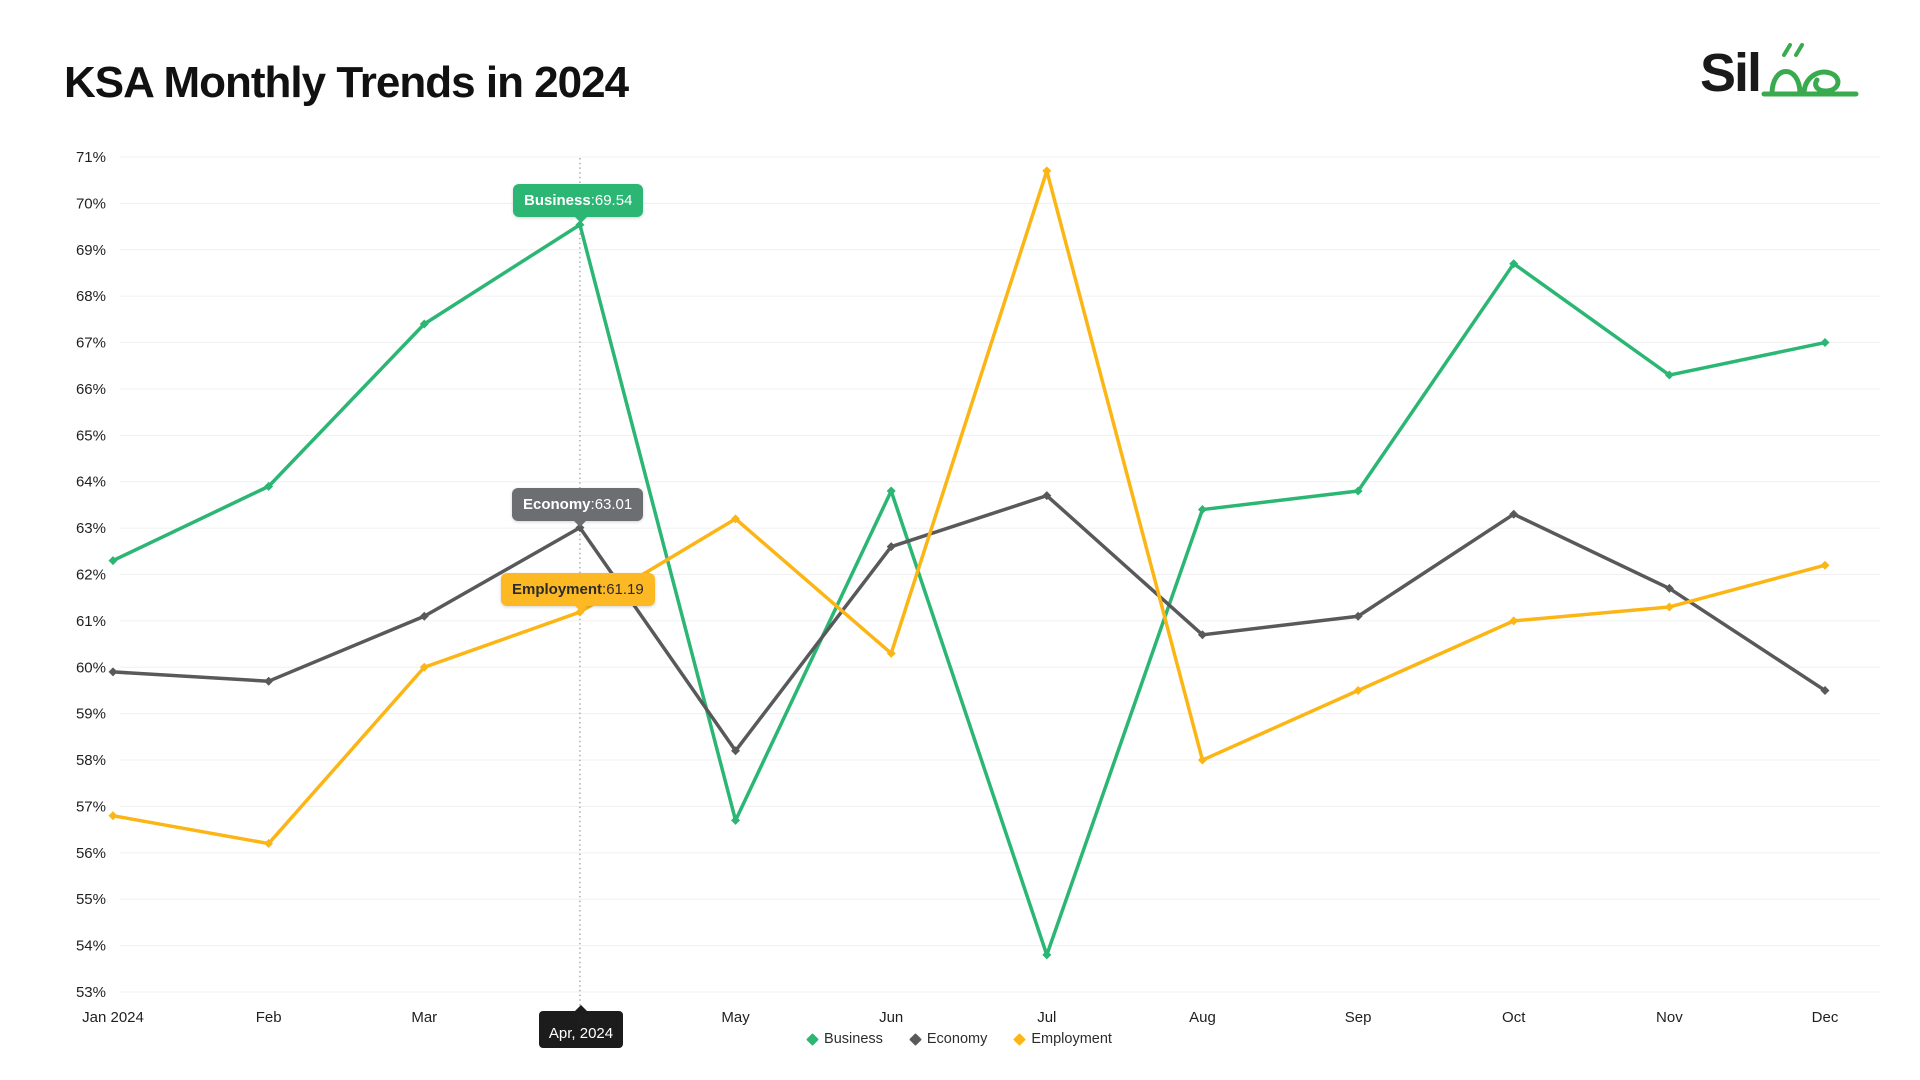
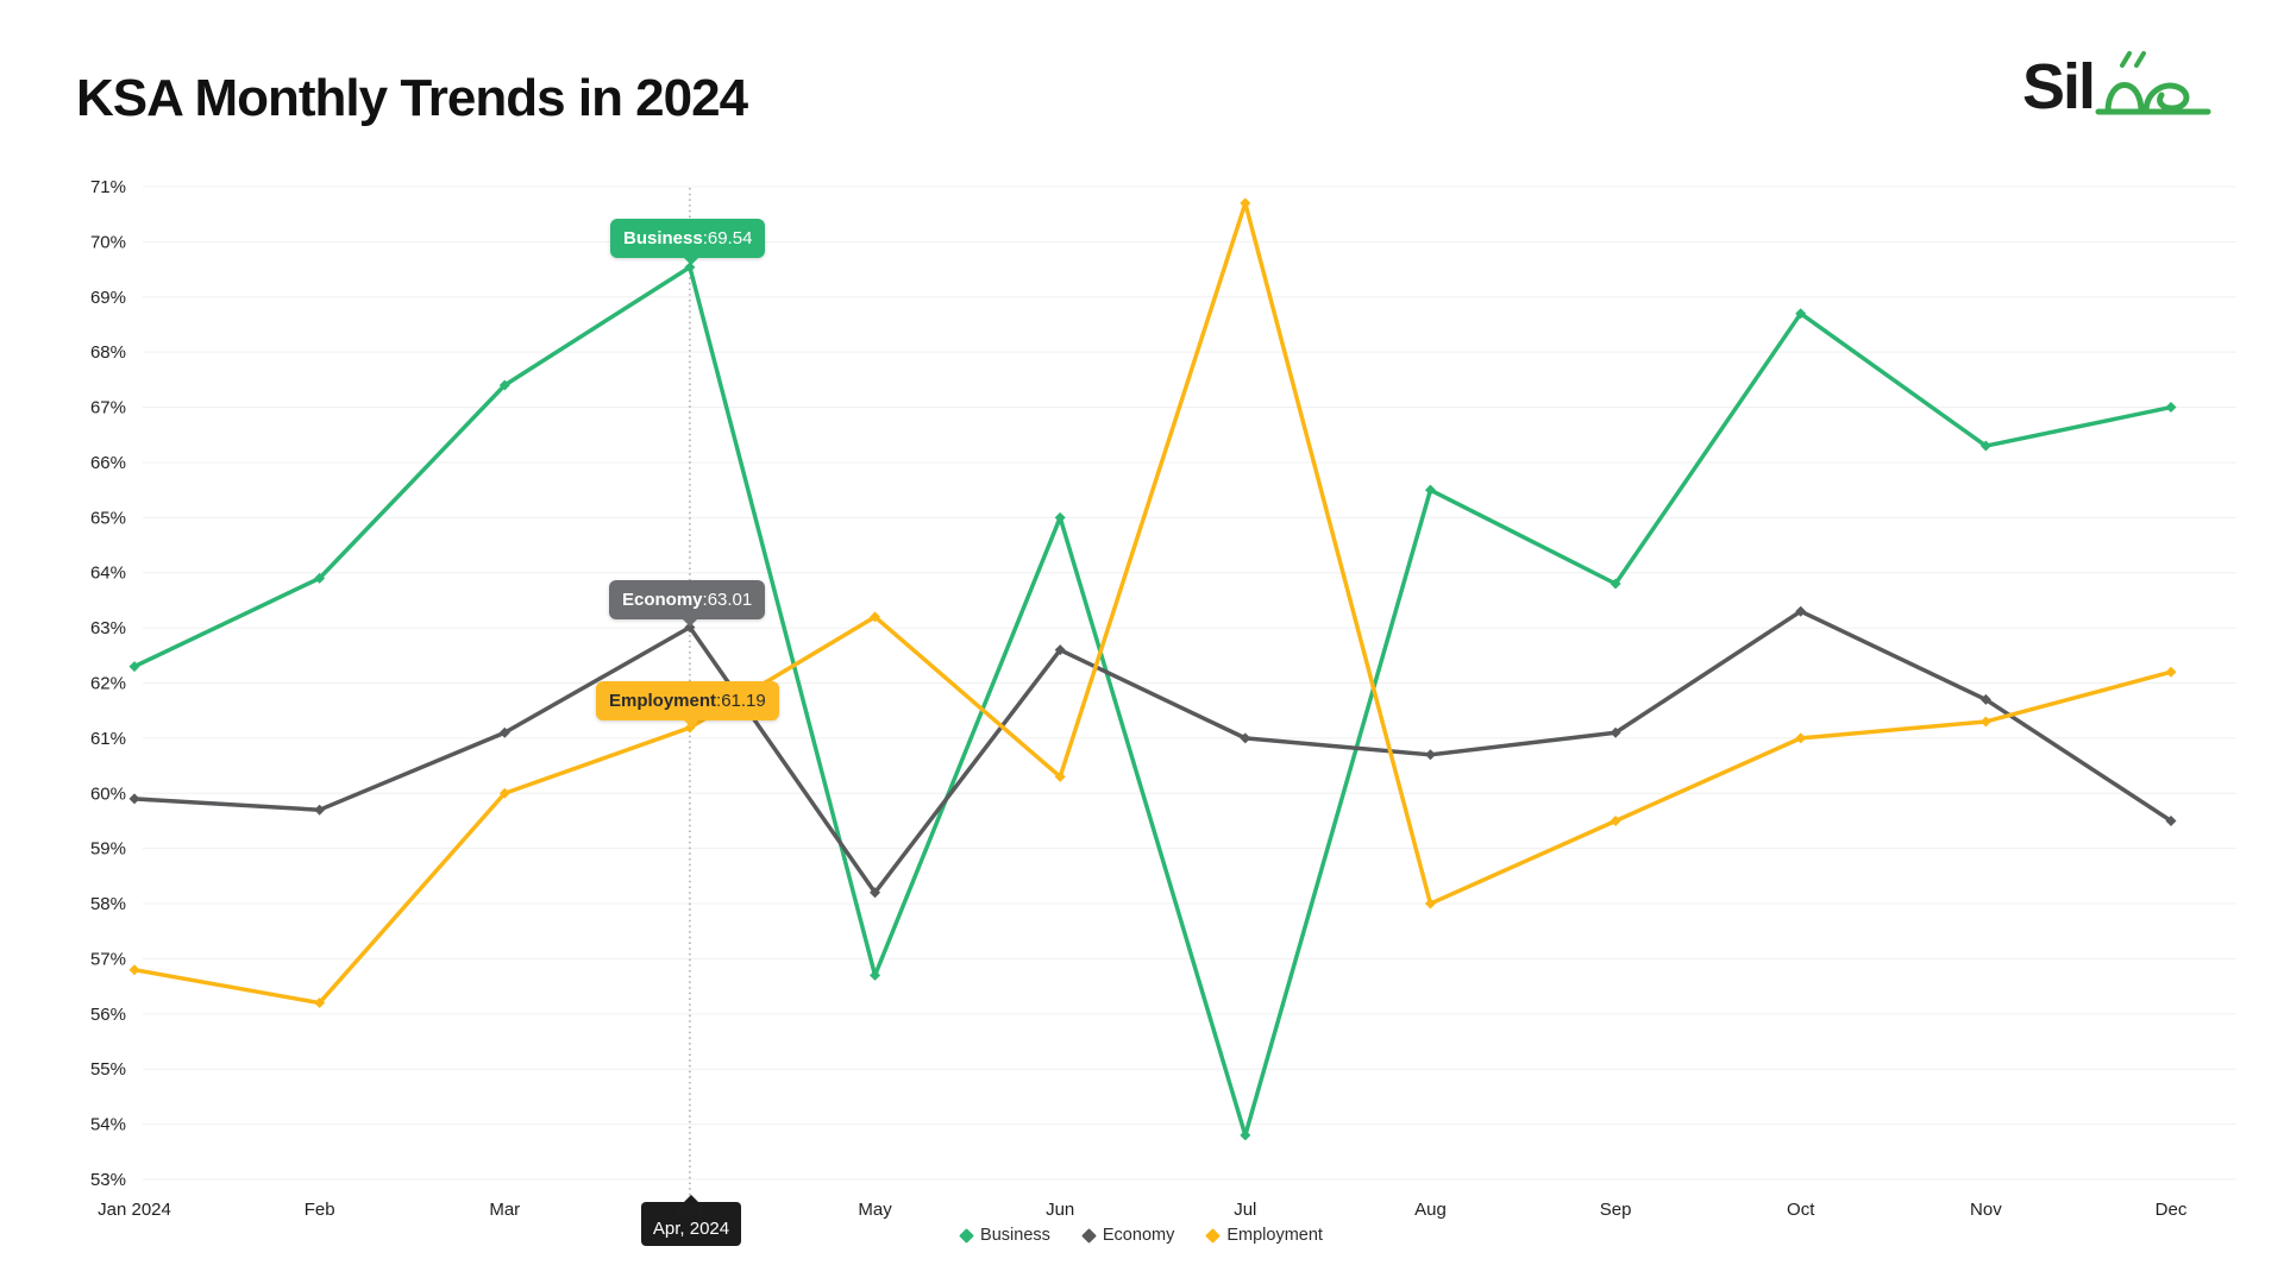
Business/Jun: 63.8% -> 65.0%
Economy/Jul: 63.7% -> 61.0%
Business/Aug: 63.4% -> 65.5%
